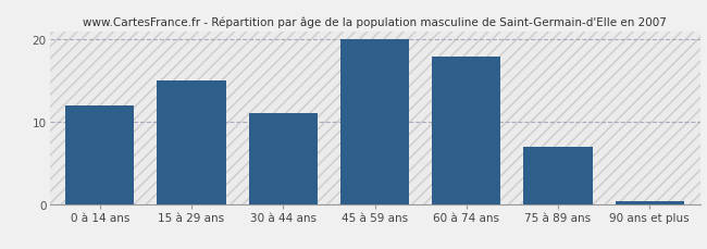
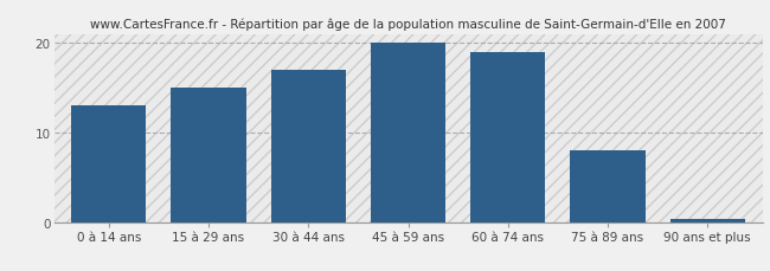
0 à 14 ans: 12.0 -> 13.0
30 à 44 ans: 11.0 -> 17.0
60 à 74 ans: 18.0 -> 19.0
75 à 89 ans: 7.0 -> 8.0
